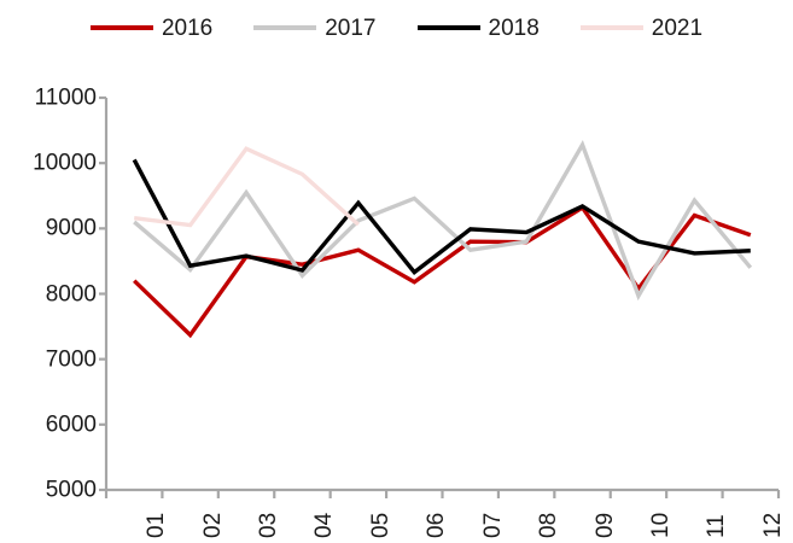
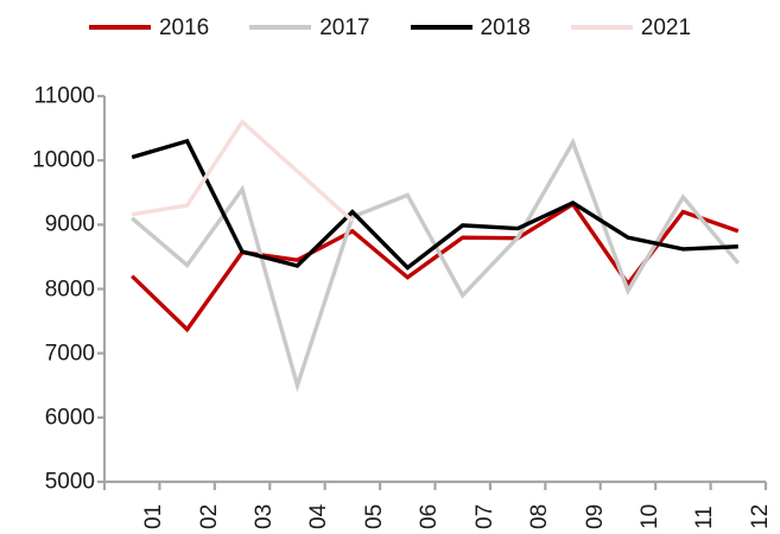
2018/02: 8400 -> 10300
2021/02: 9000 -> 9300
2021/03: 10200 -> 10600
2017/04: 8300 -> 6500
2016/05: 8700 -> 8900
2018/05: 9400 -> 9200
2017/07: 8700 -> 7900
